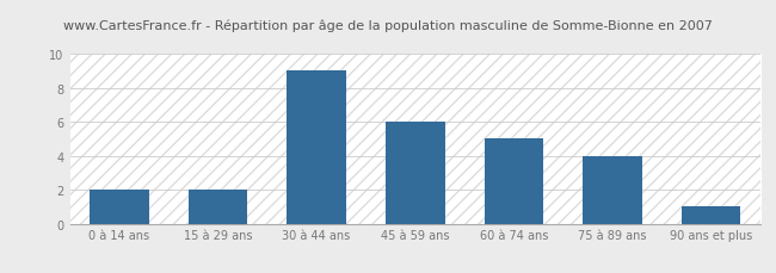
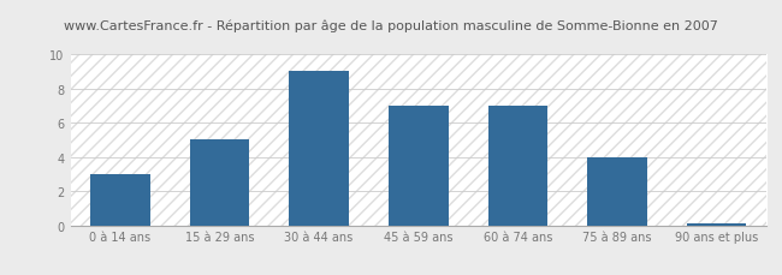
0 à 14 ans: 2.0 -> 3.0
15 à 29 ans: 2.0 -> 5.0
45 à 59 ans: 6.0 -> 7.0
60 à 74 ans: 5.0 -> 7.0
90 ans et plus: 1.0 -> 0.1
